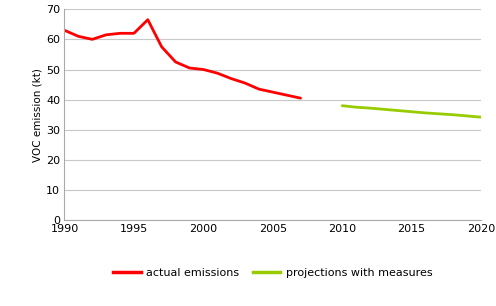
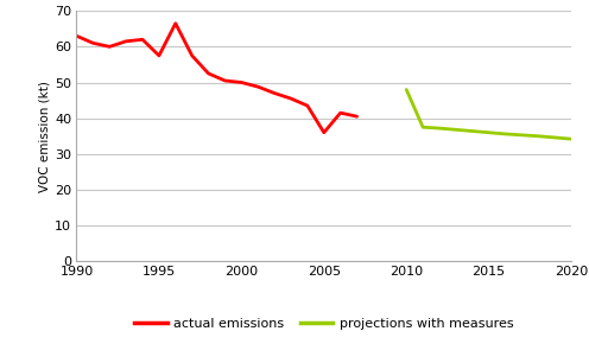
actual emissions/1995: 62.0 -> 57.5
actual emissions/2005: 42.5 -> 36.0
projections with measures/2010: 38.0 -> 48.0
